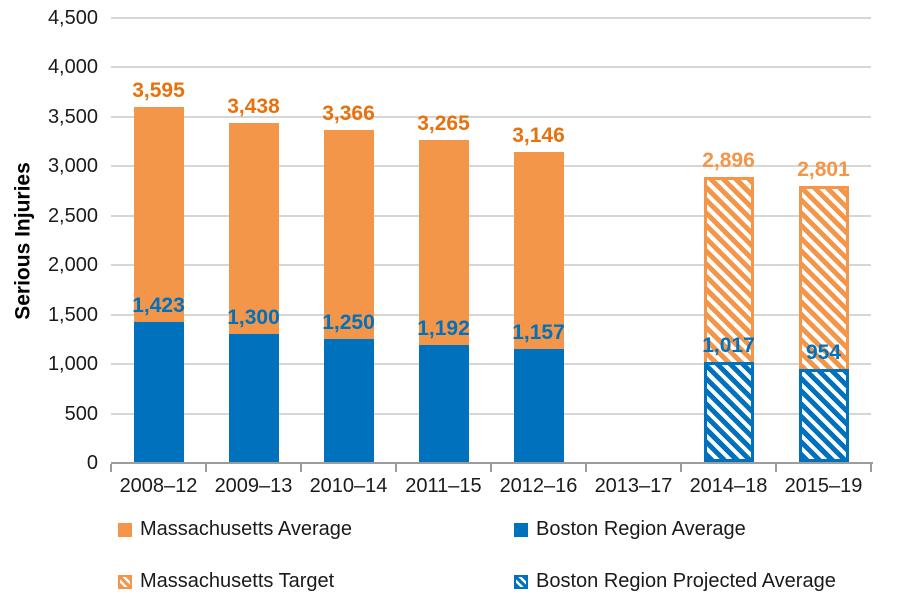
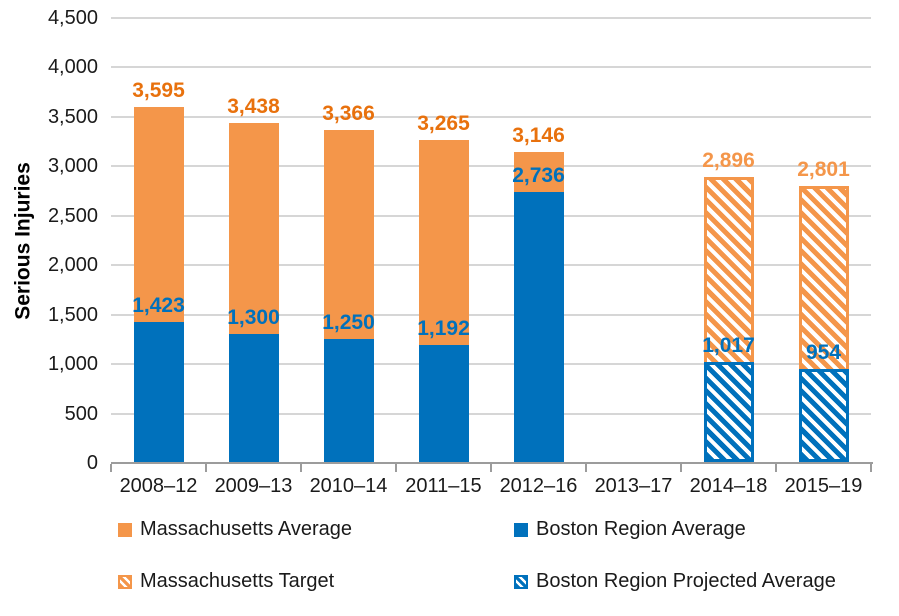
Boston Region Average/2012–16: 1,157 -> 2,736
